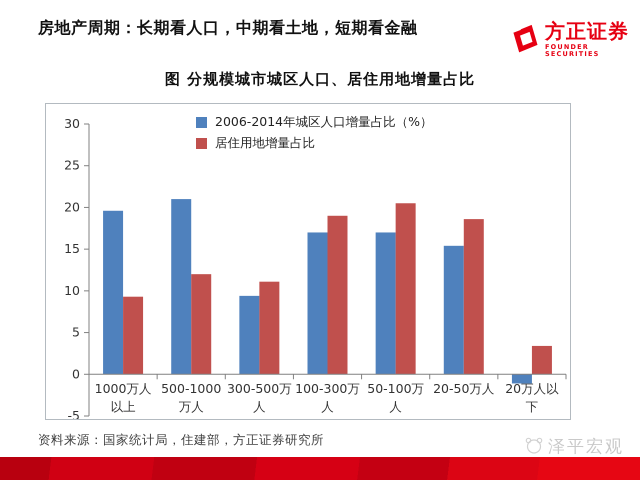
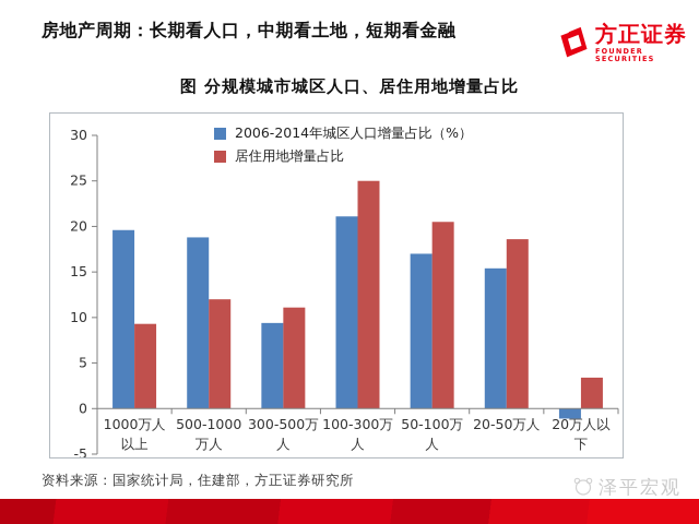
2006-2014年城区人口增量占比（%）/500-1000万人: 21 -> 19
2006-2014年城区人口增量占比（%）/100-300万人: 17 -> 21
居住用地增量占比/100-300万人: 19 -> 25
